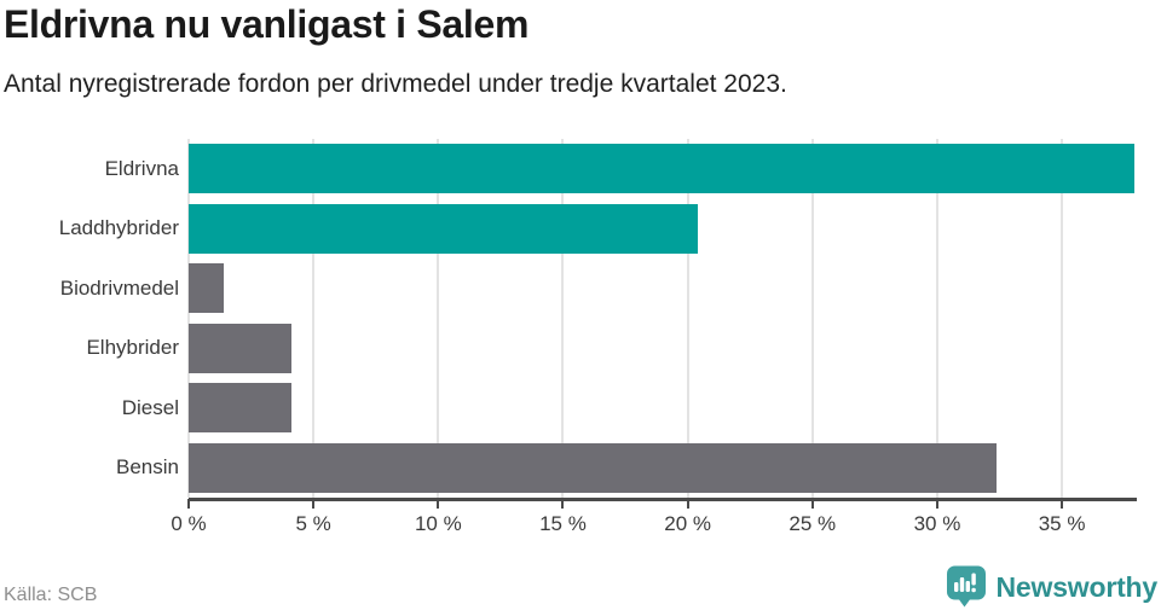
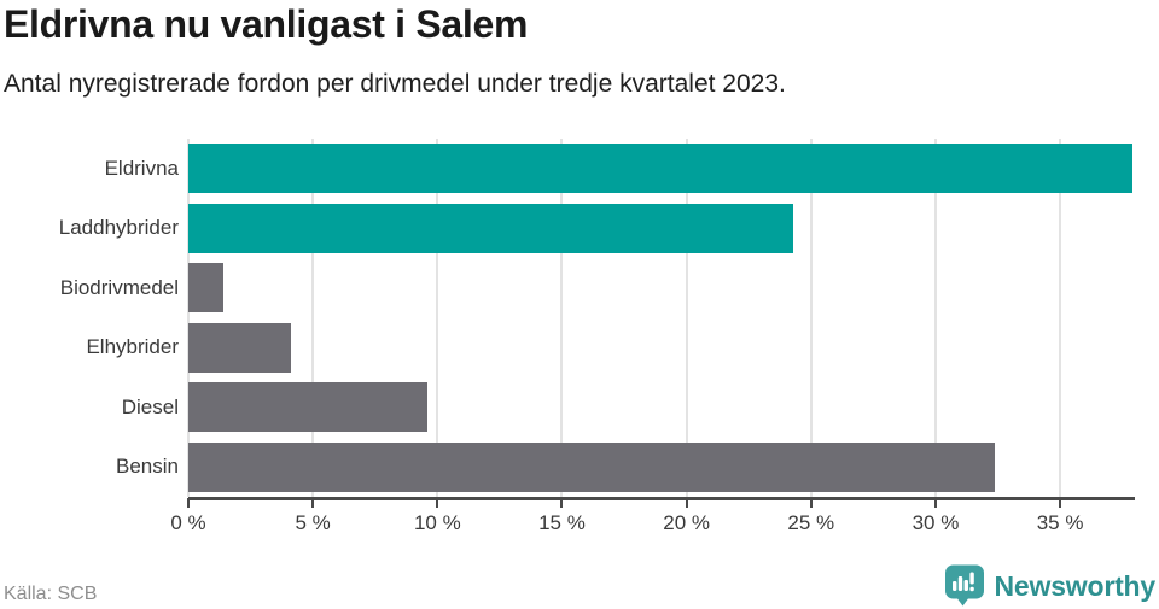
Laddhybrider: 20.4% -> 24.3%
Diesel: 4.1% -> 9.6%
